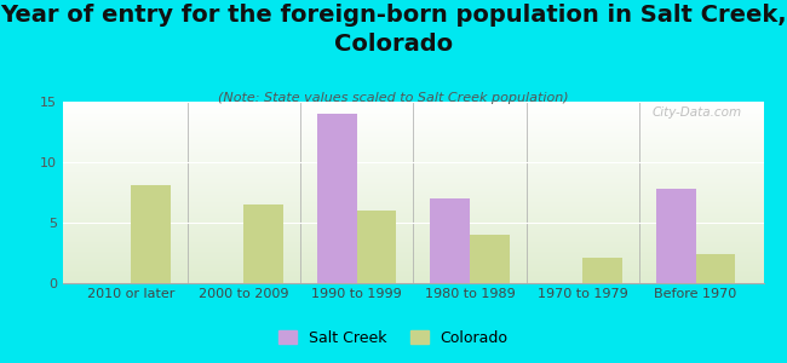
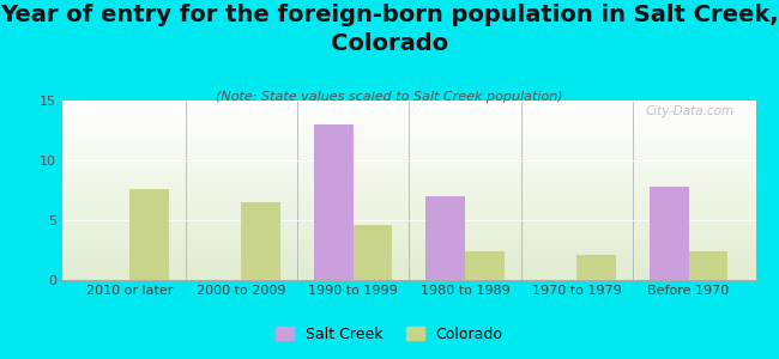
Colorado/2010 or later: 8.1 -> 7.6
Salt Creek/1990 to 1999: 14.0 -> 13.0
Colorado/1990 to 1999: 6.0 -> 4.6
Colorado/1980 to 1989: 4.0 -> 2.4
